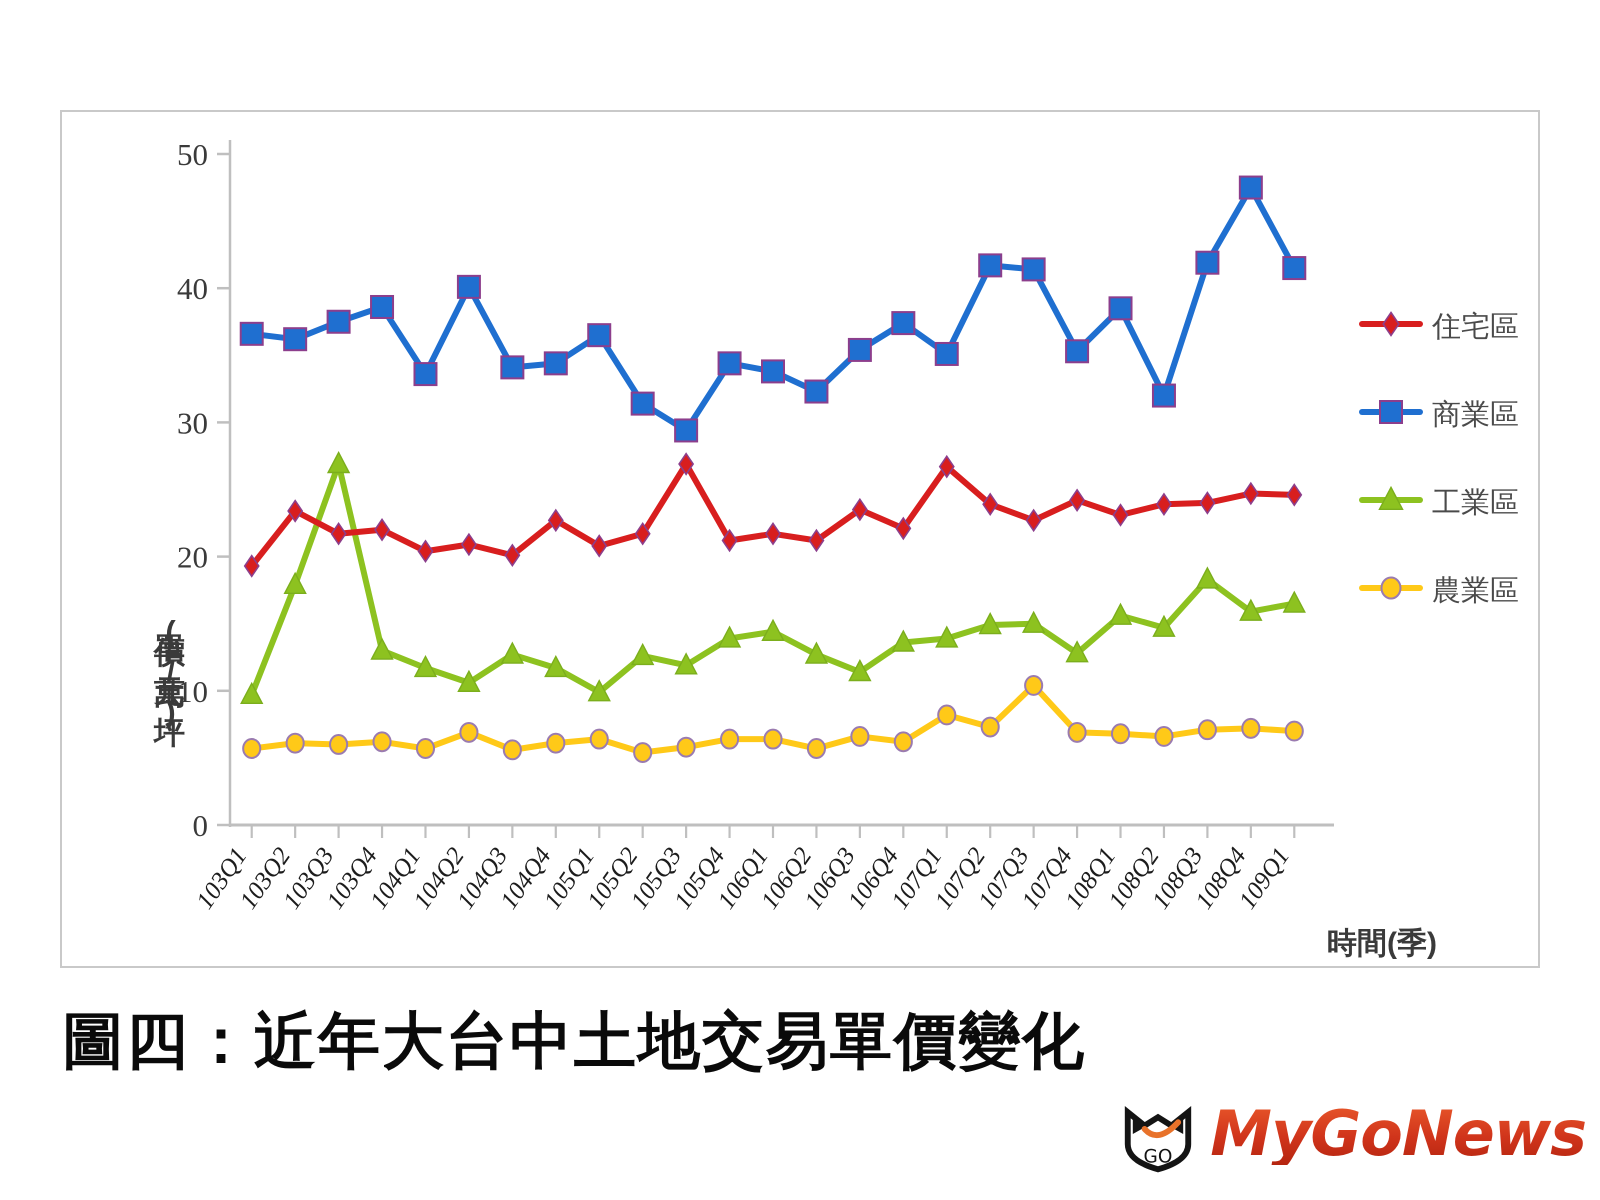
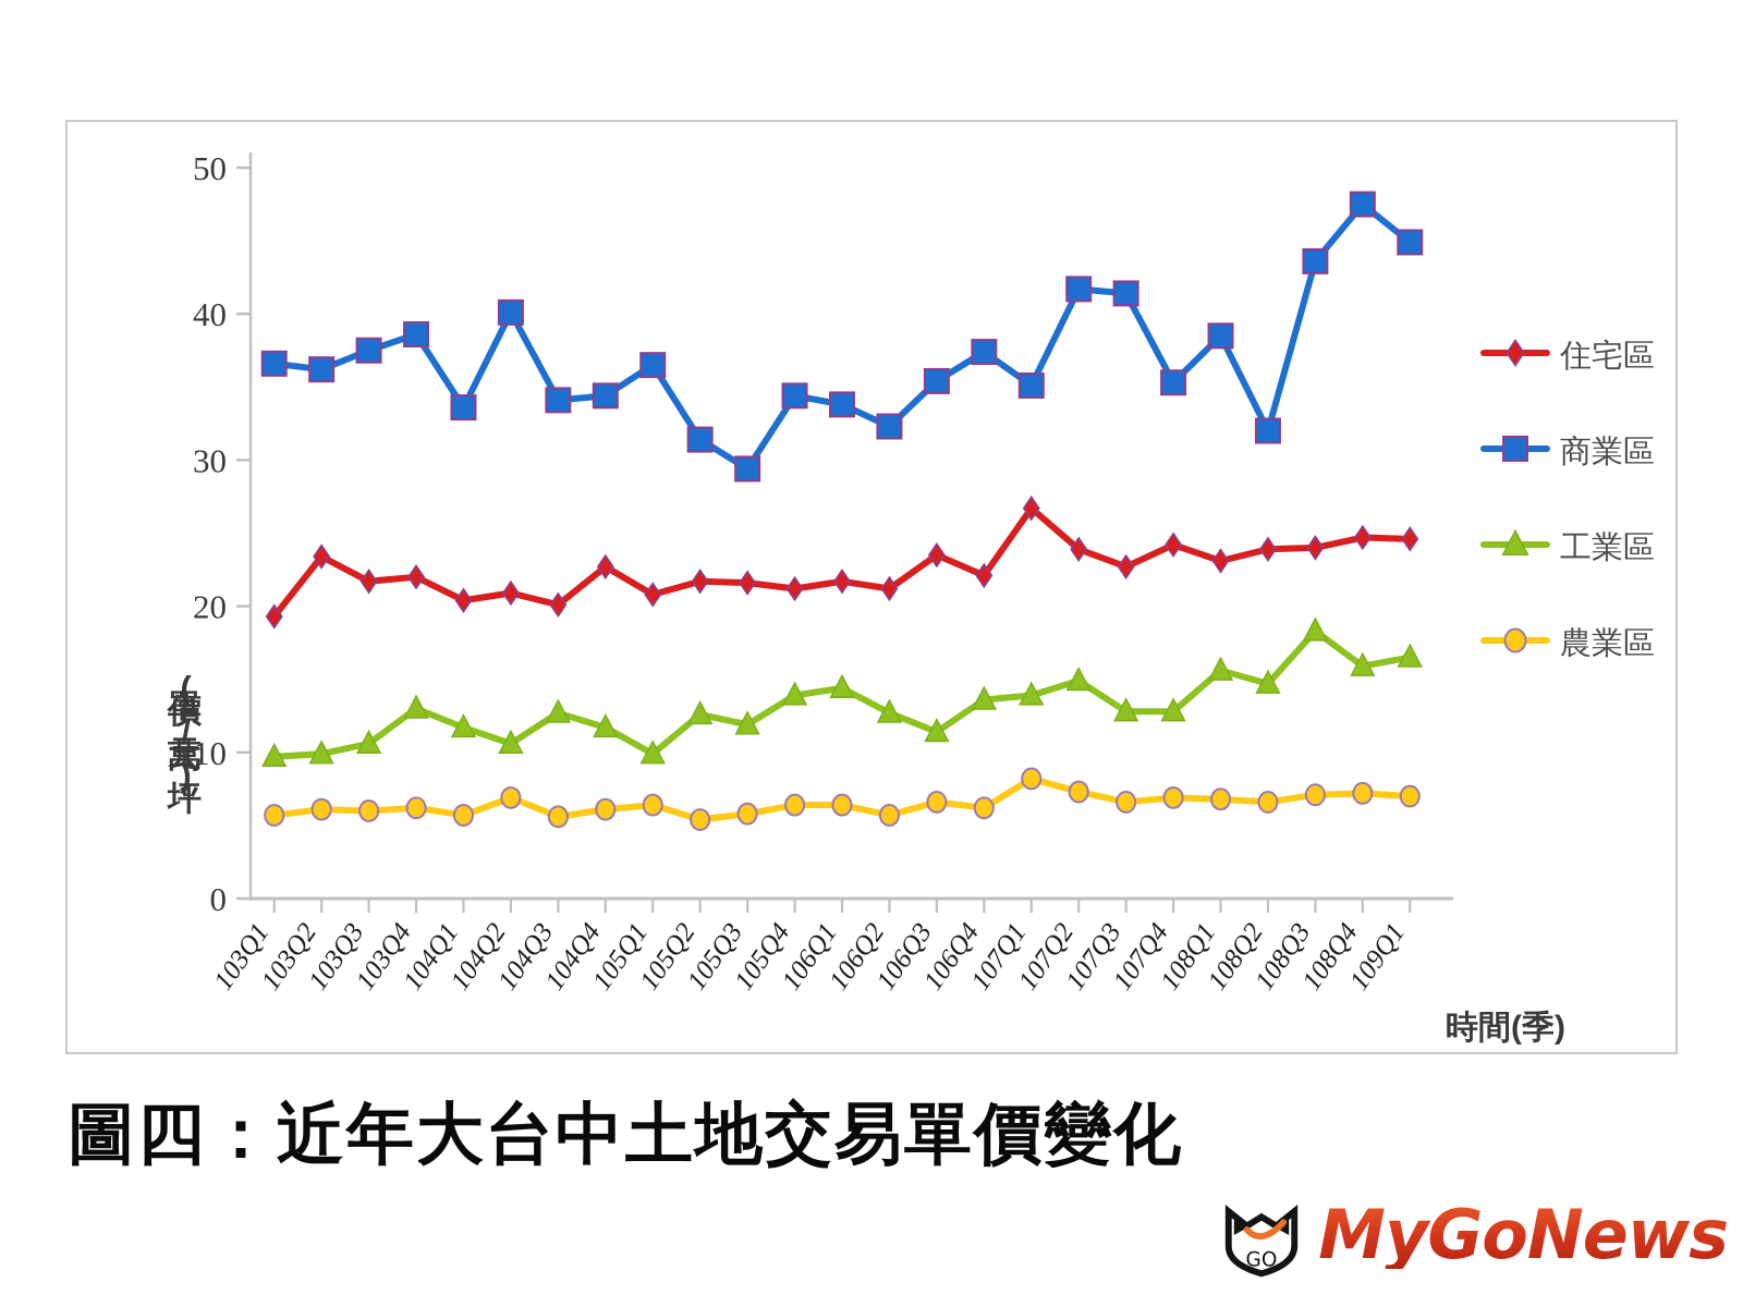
工業區/103Q2: 17.9 -> 9.9
工業區/103Q3: 26.9 -> 10.6
住宅區/105Q3: 26.9 -> 21.6
工業區/107Q3: 15.0 -> 12.8
農業區/107Q3: 10.4 -> 6.6
商業區/108Q3: 41.9 -> 43.6
商業區/109Q1: 41.5 -> 44.9
